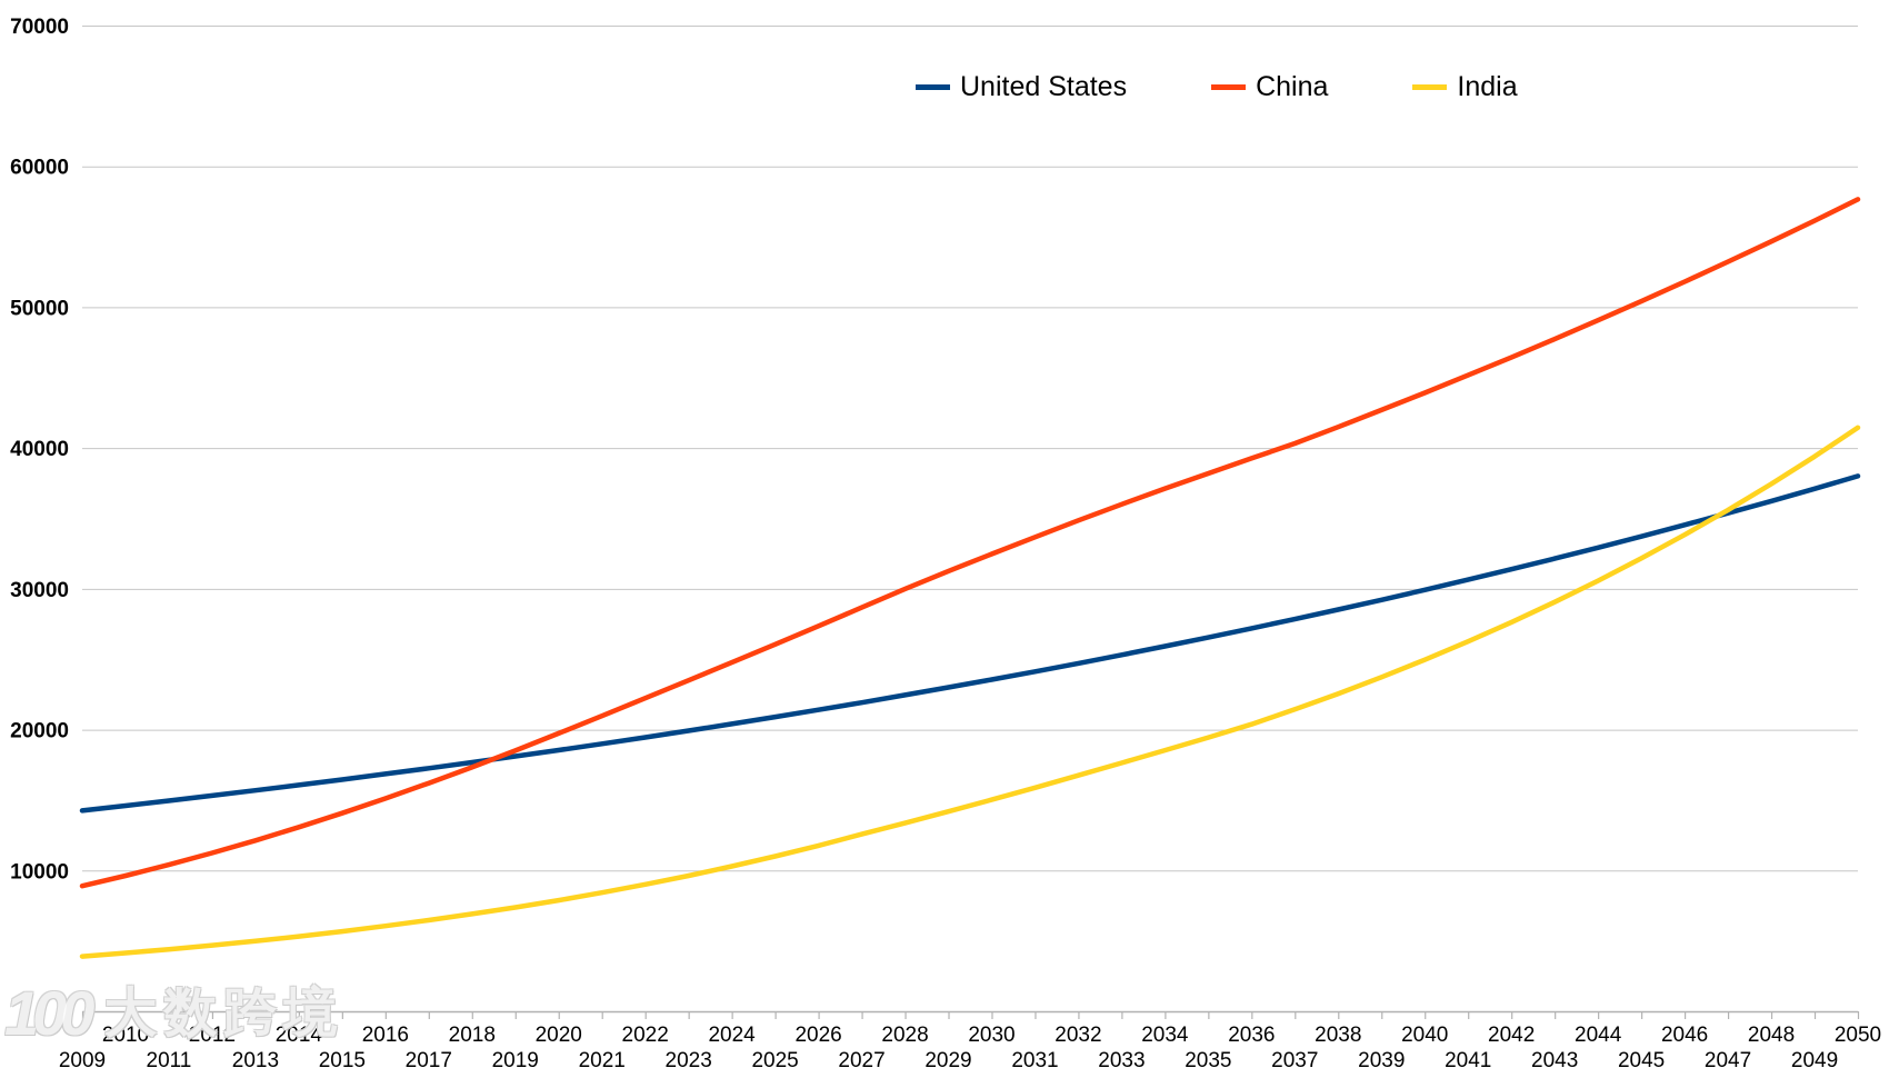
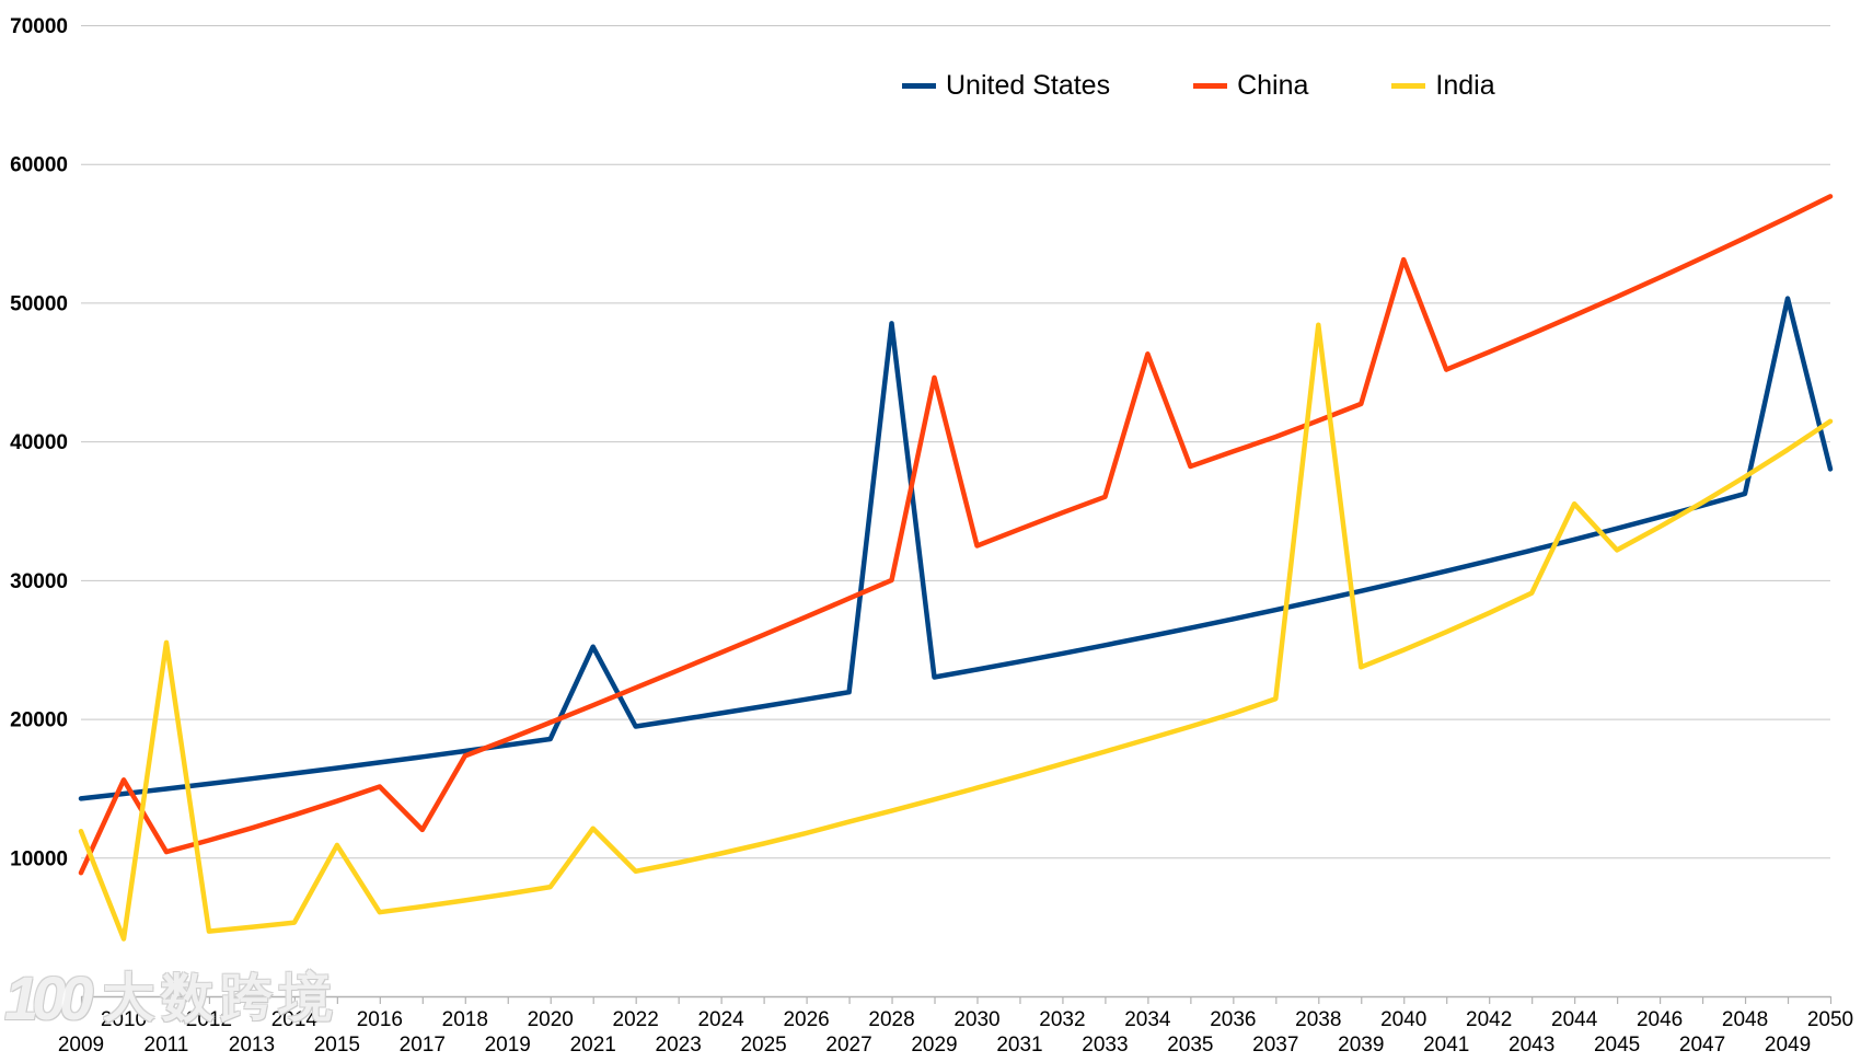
India/2009: 3900 -> 11900
China/2010: 9600 -> 15600
India/2011: 4400 -> 25500
India/2015: 5700 -> 10900
China/2017: 16200 -> 12000
United States/2021: 19000 -> 25200
India/2021: 8400 -> 12100
United States/2028: 22500 -> 48500
China/2029: 31300 -> 44600
China/2034: 37100 -> 46300
India/2038: 22600 -> 48400
China/2040: 43900 -> 53100
India/2044: 30600 -> 35500
United States/2049: 37100 -> 50300
